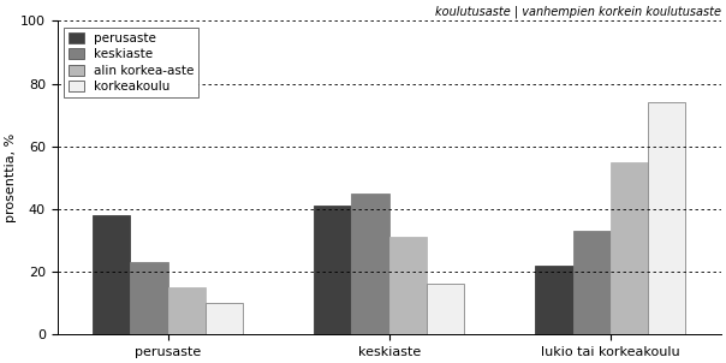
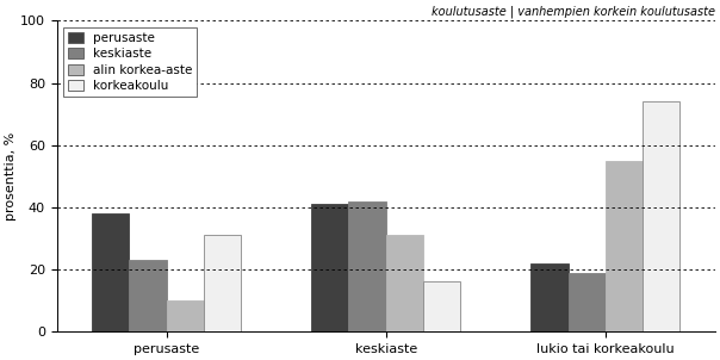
alin korkea-aste/perusaste: 15 -> 10
korkeakoulu/perusaste: 10 -> 31
keskiaste/keskiaste: 45 -> 42
keskiaste/lukio tai korkeakoulu: 33 -> 19
